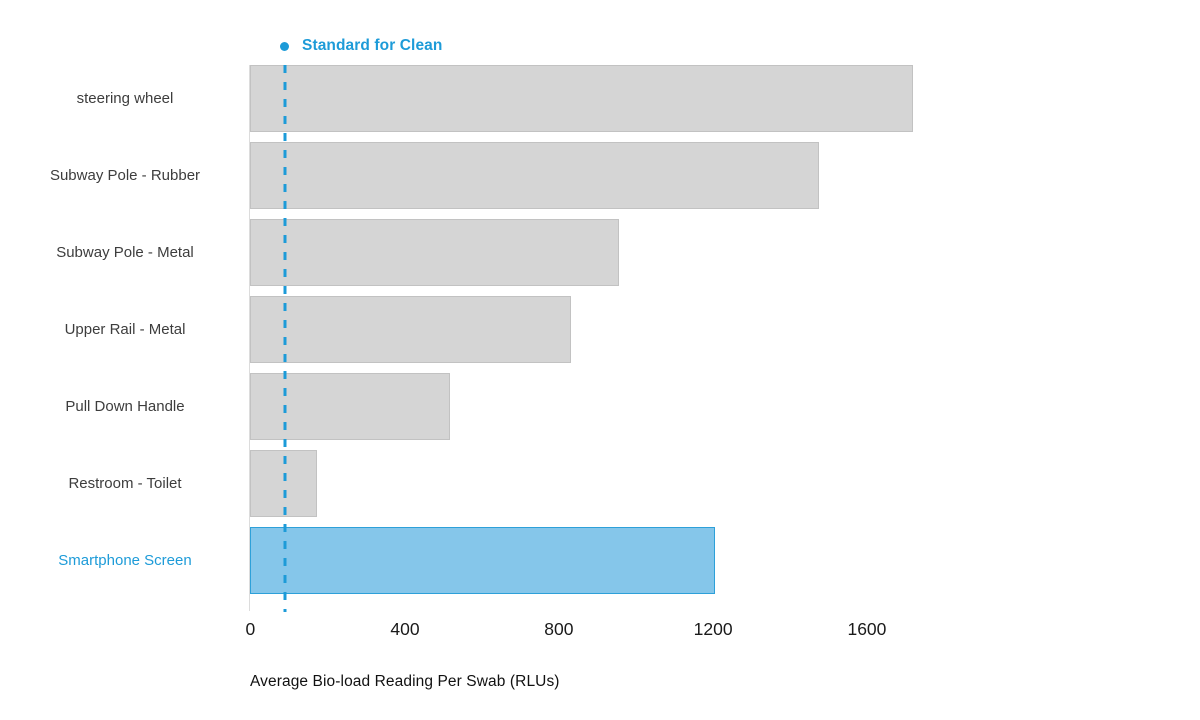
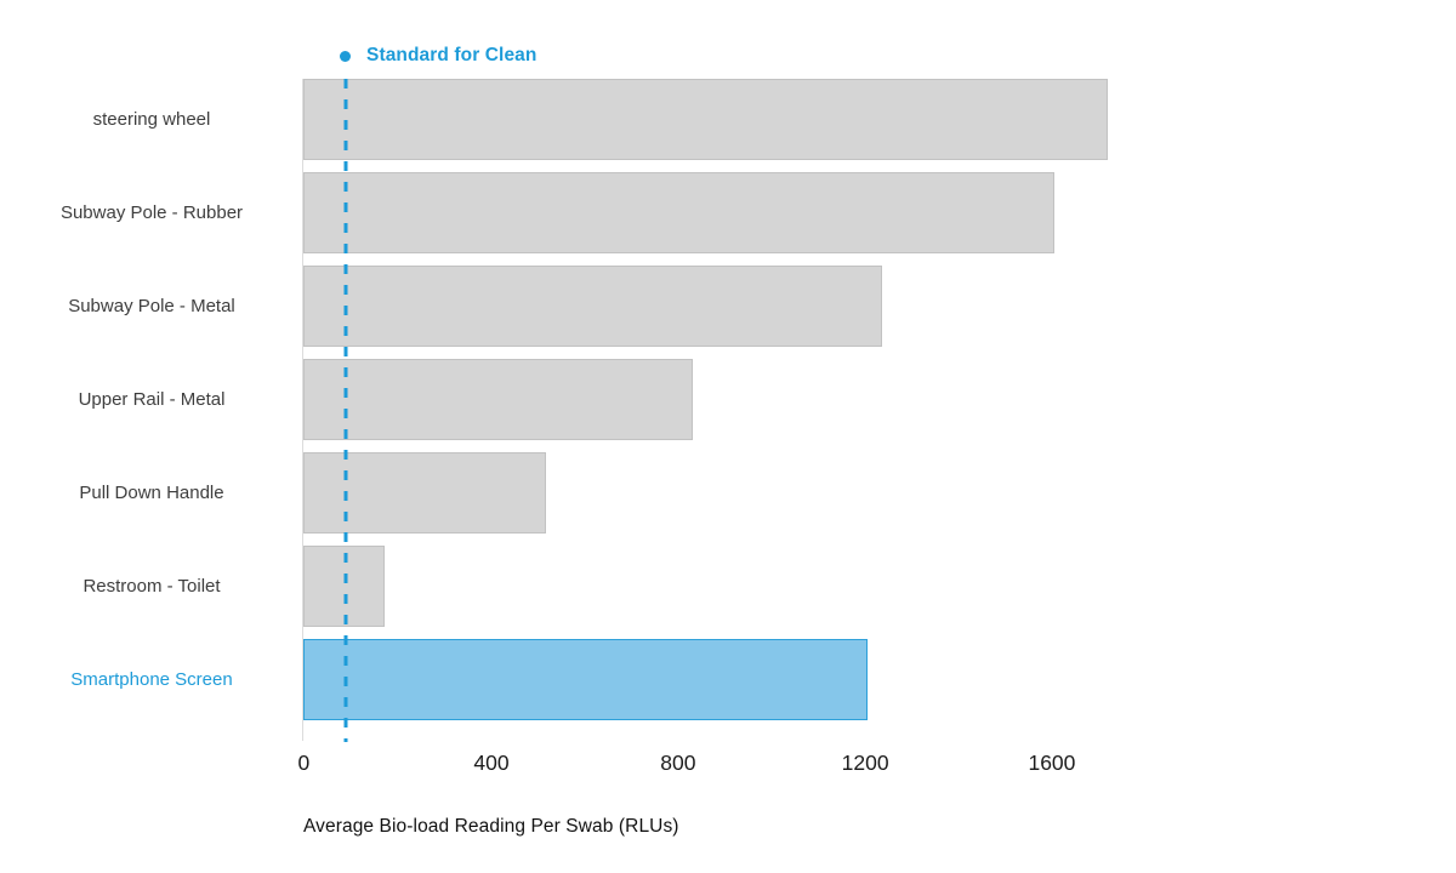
Subway Pole - Rubber: 1480 -> 1610
Subway Pole - Metal: 960 -> 1240
